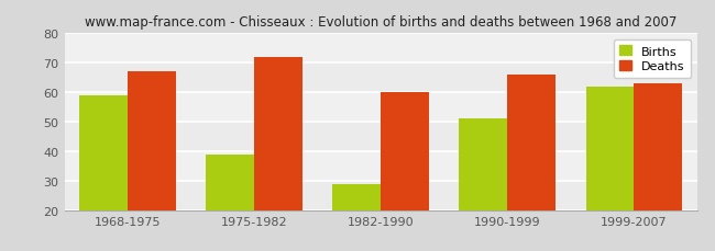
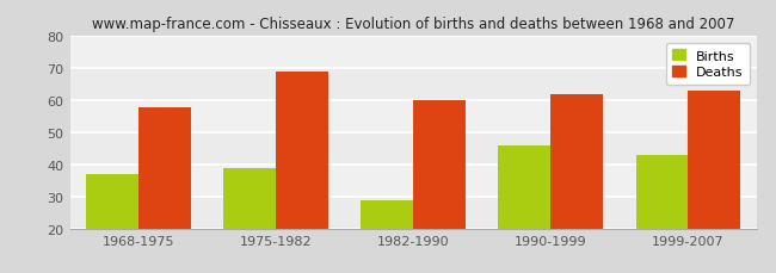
Births/1968-1975: 59 -> 37
Deaths/1968-1975: 67 -> 58
Deaths/1975-1982: 72 -> 69
Births/1990-1999: 51 -> 46
Deaths/1990-1999: 66 -> 62
Births/1999-2007: 62 -> 43
